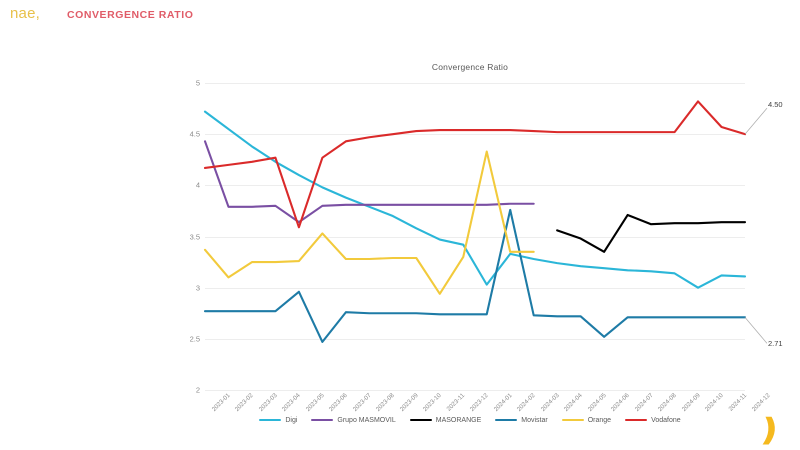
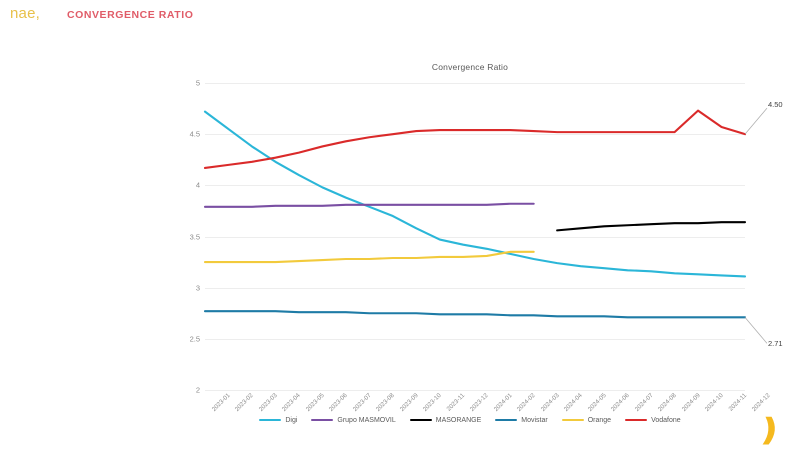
Grupo MASMOVIL/2023-01: 4.43 -> 3.79
Orange/2023-01: 3.37 -> 3.25
Orange/2023-02: 3.10 -> 3.25
Grupo MASMOVIL/2023-05: 3.64 -> 3.80
Movistar/2023-05: 2.96 -> 2.76
Vodafone/2023-05: 3.59 -> 4.32
Movistar/2023-06: 2.47 -> 2.76
Orange/2023-06: 3.53 -> 3.27
Vodafone/2023-06: 4.27 -> 4.38
Orange/2023-11: 2.94 -> 3.30
Digi/2024-01: 3.03 -> 3.38
Orange/2024-01: 4.33 -> 3.31
Movistar/2024-02: 3.76 -> 2.73
MASORANGE/2024-05: 3.48 -> 3.58
MASORANGE/2024-06: 3.35 -> 3.60
Movistar/2024-06: 2.52 -> 2.72
MASORANGE/2024-07: 3.71 -> 3.61
Digi/2024-10: 3.00 -> 3.13
Vodafone/2024-10: 4.82 -> 4.73
